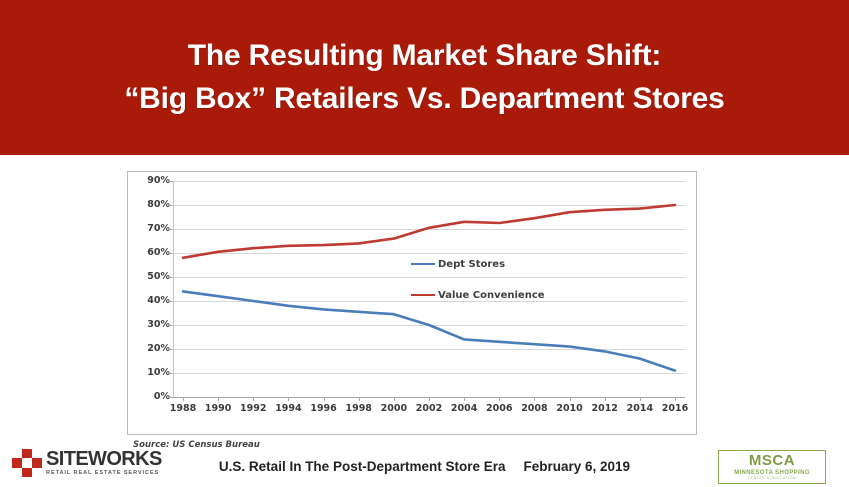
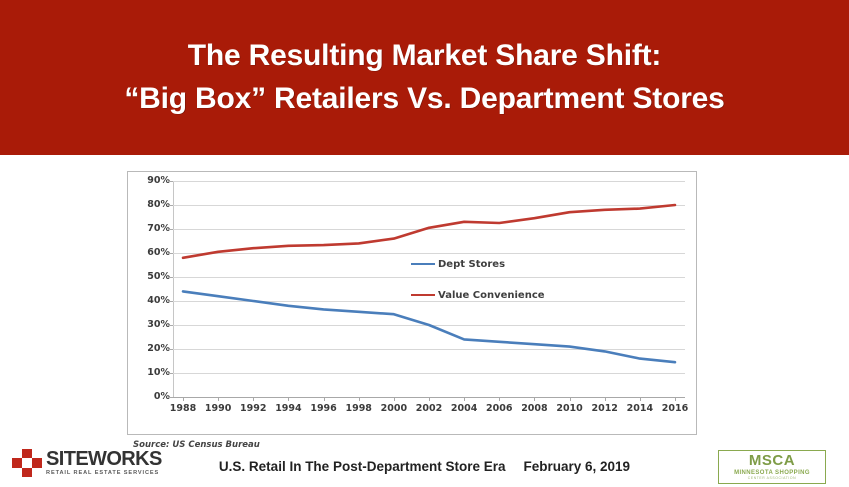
Dept Stores/2016: 11% -> 14%
